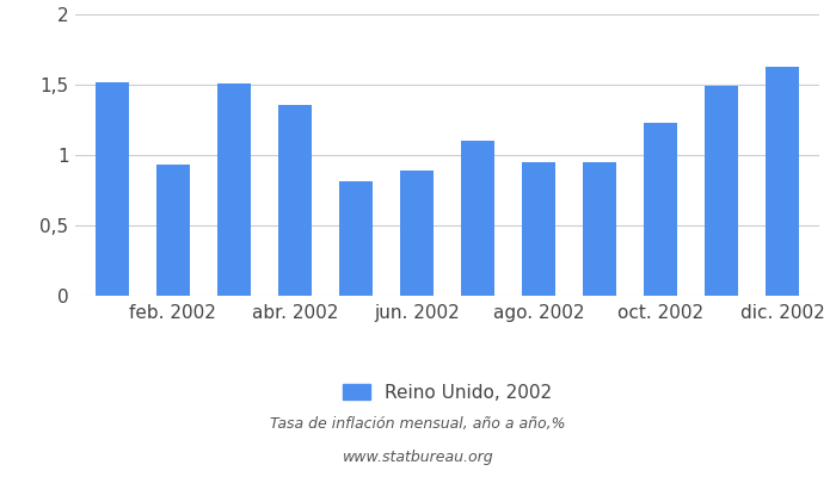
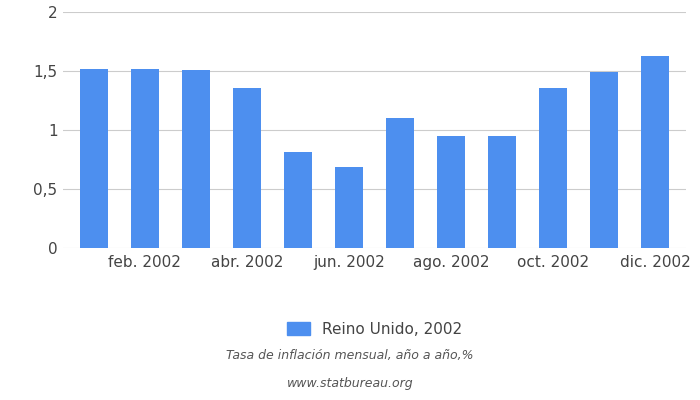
feb. 2002: 0,93 -> 1,52
jun. 2002: 0,89 -> 0,69
oct. 2002: 1,23 -> 1,36
